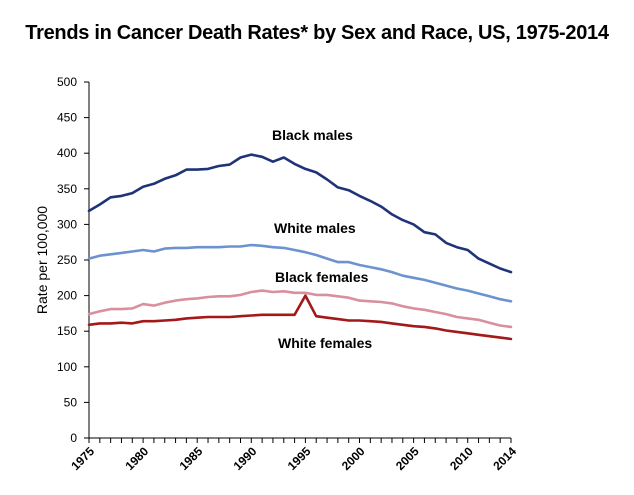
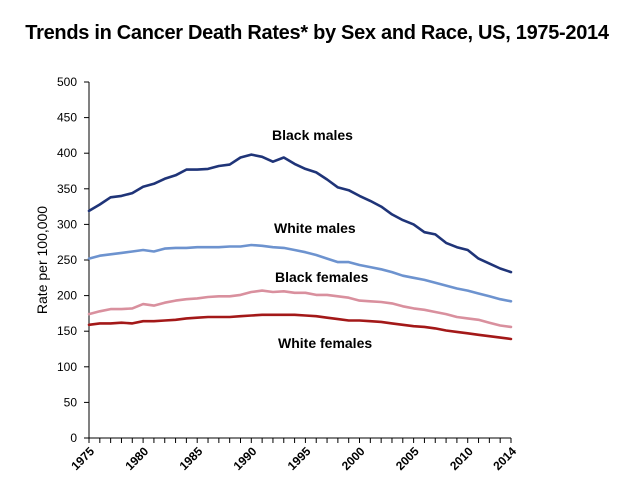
White females/1995: 200 -> 170
